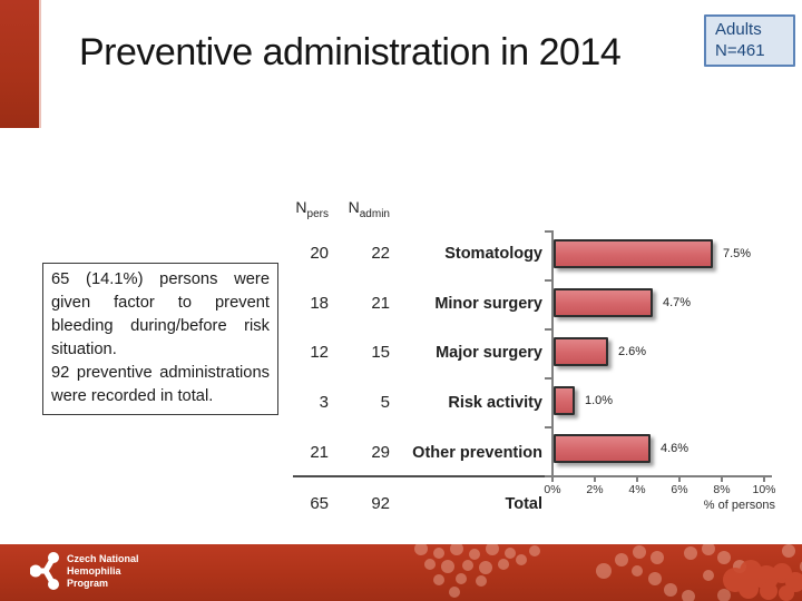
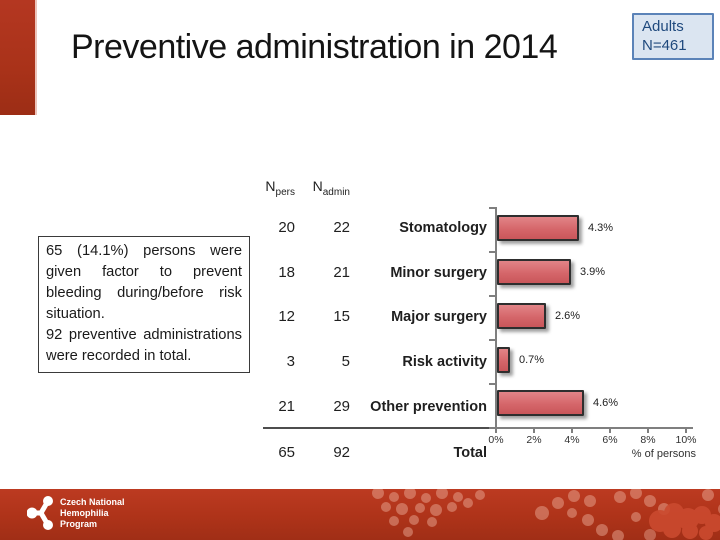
Stomatology: 7.5% -> 4.3%
Minor surgery: 4.7% -> 3.9%
Risk activity: 1.0% -> 0.7%
